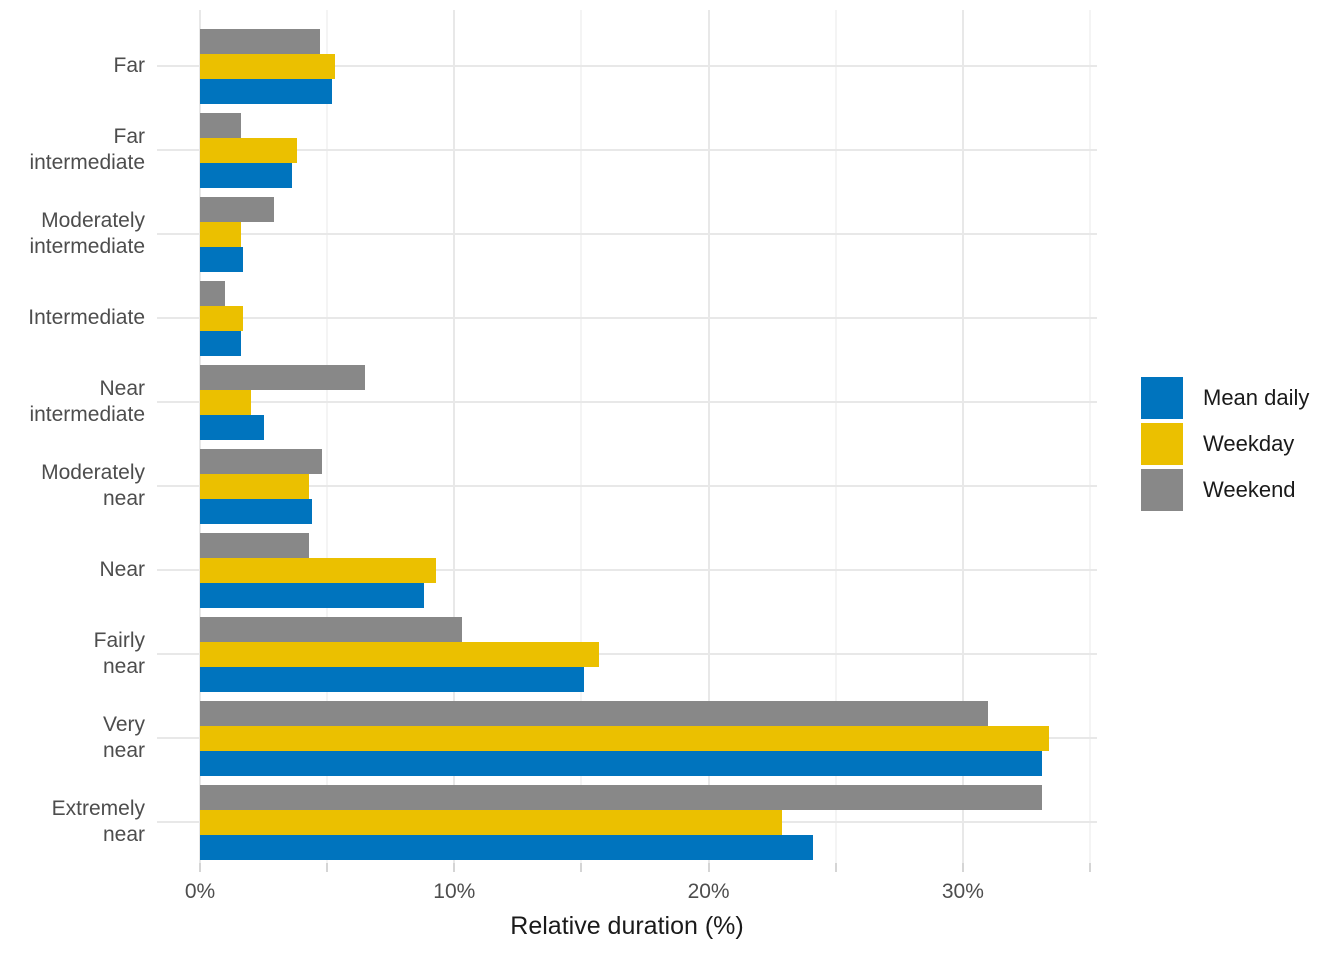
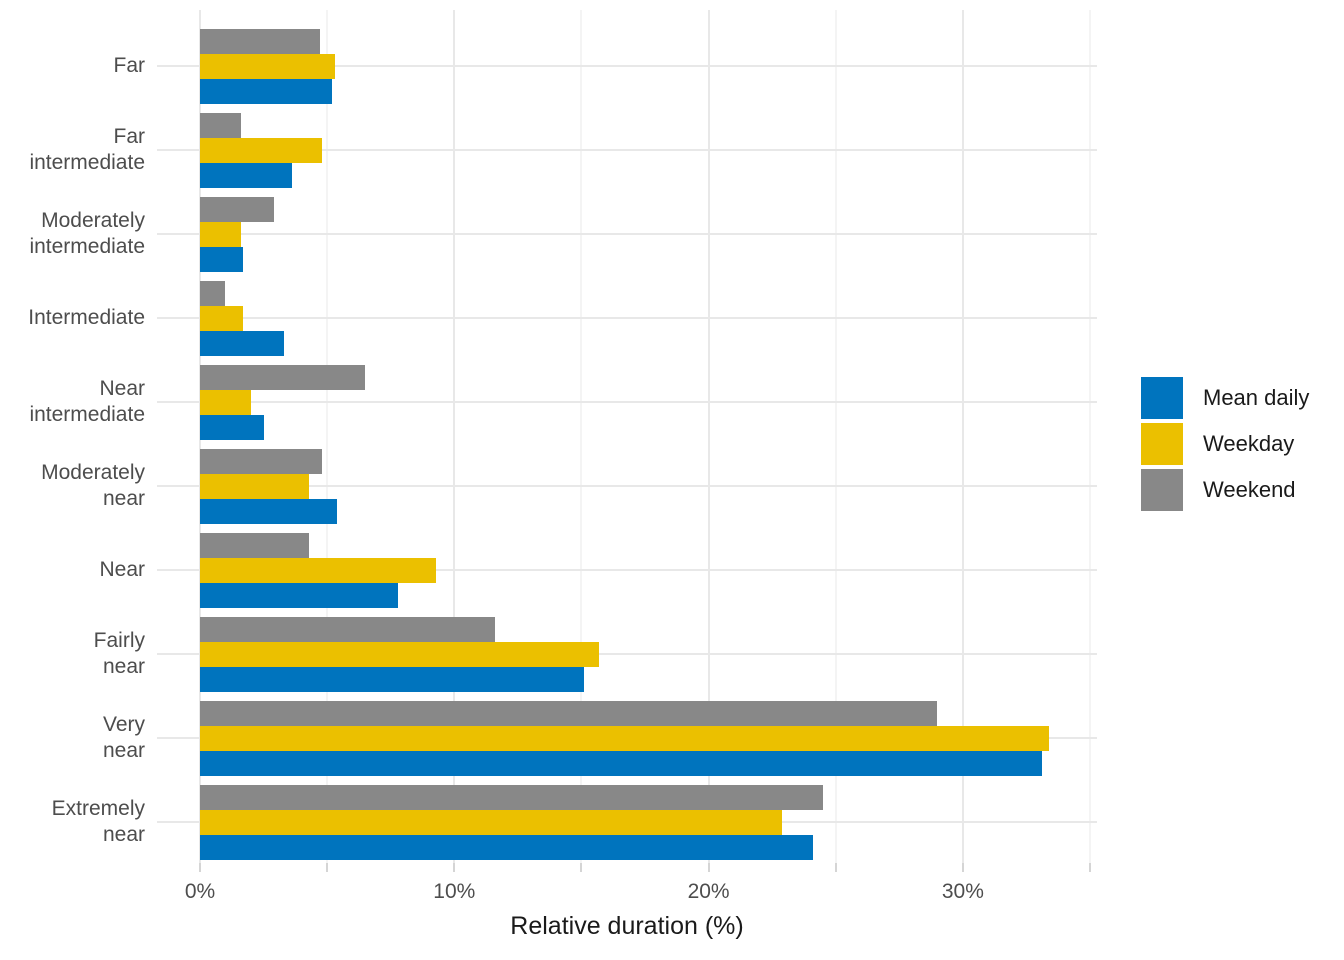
Weekday/Far intermediate: 3.8% -> 4.8%
Mean daily/Intermediate: 1.6% -> 3.3%
Mean daily/Moderately near: 4.4% -> 5.4%
Mean daily/Near: 8.8% -> 7.8%
Weekend/Fairly near: 10.3% -> 11.6%
Weekend/Very near: 31.0% -> 29.0%
Weekend/Extremely near: 33.1% -> 24.5%
